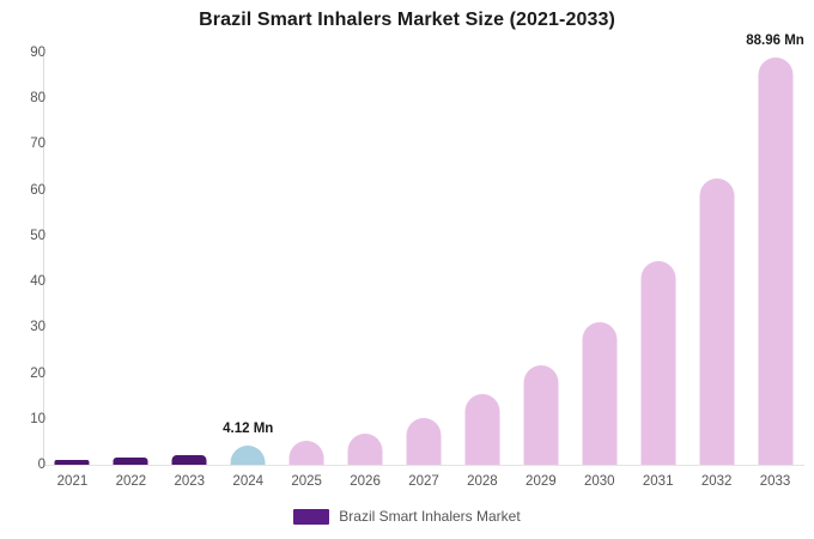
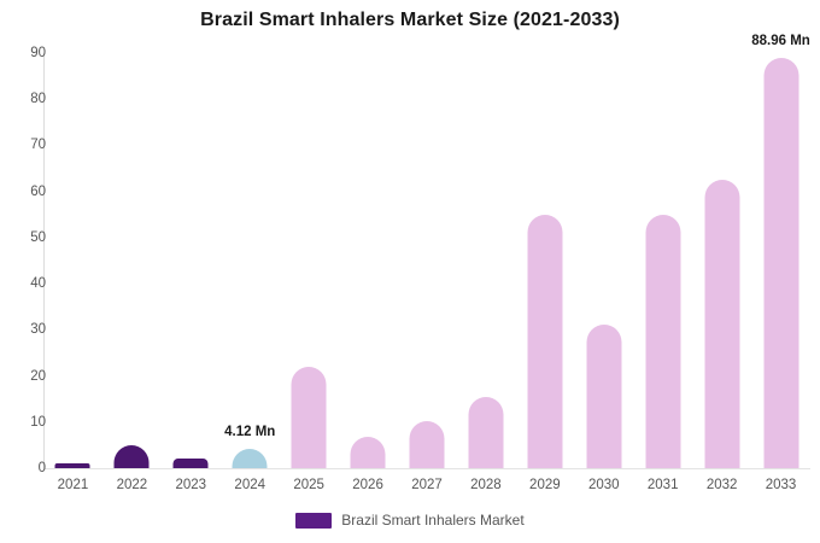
2022: 2 -> 5
2025: 5 -> 22
2029: 22 -> 55
2031: 44 -> 55
